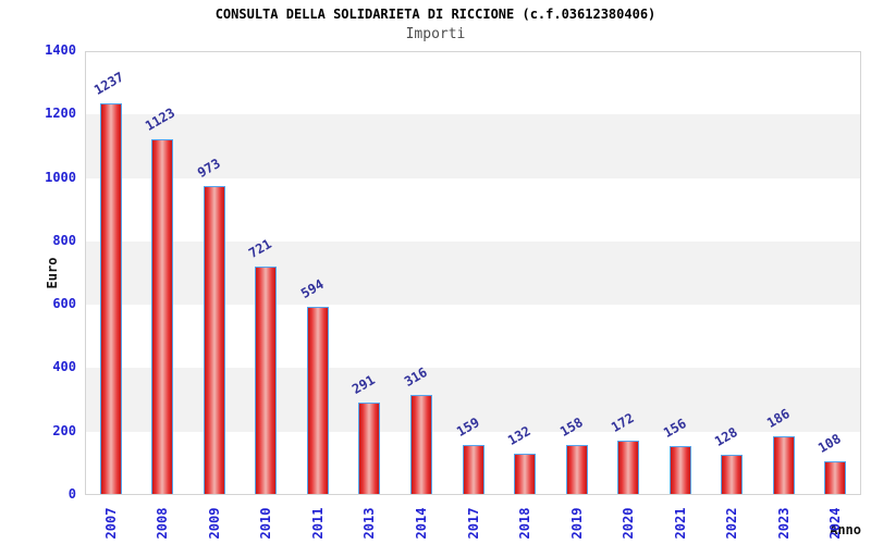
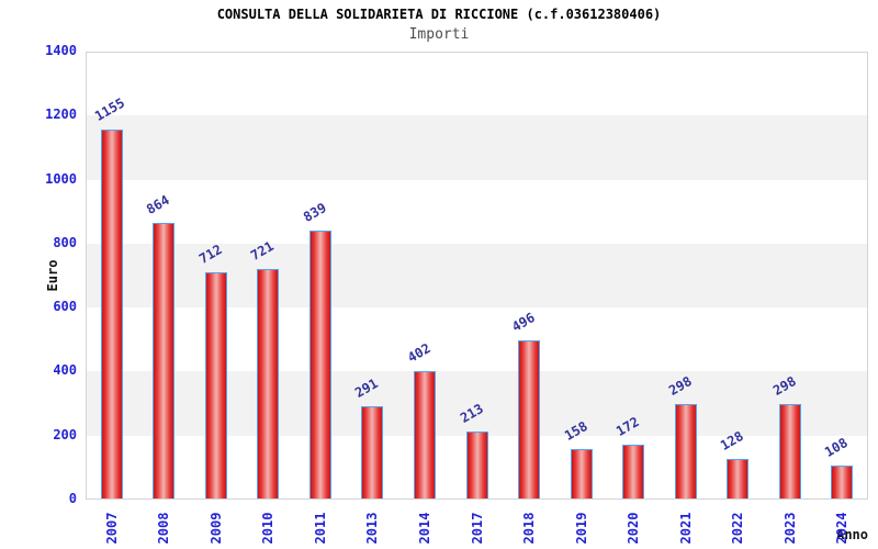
2007: 1237 -> 1155
2008: 1123 -> 864
2009: 973 -> 712
2011: 594 -> 839
2014: 316 -> 402
2017: 159 -> 213
2018: 132 -> 496
2021: 156 -> 298
2023: 186 -> 298
